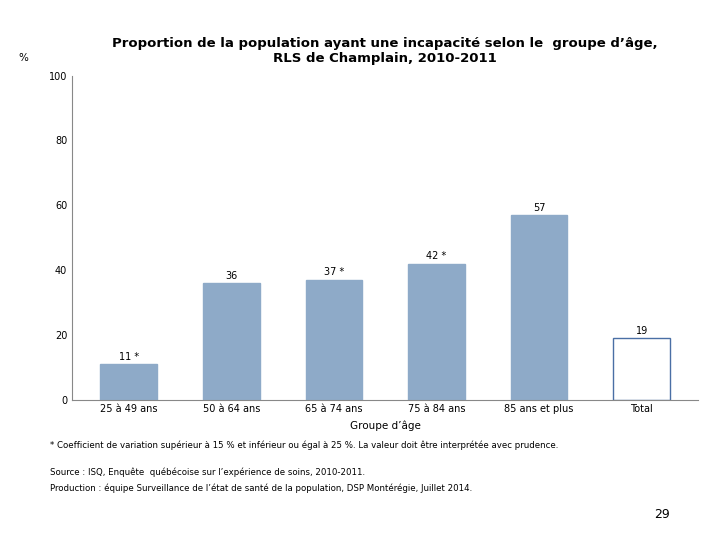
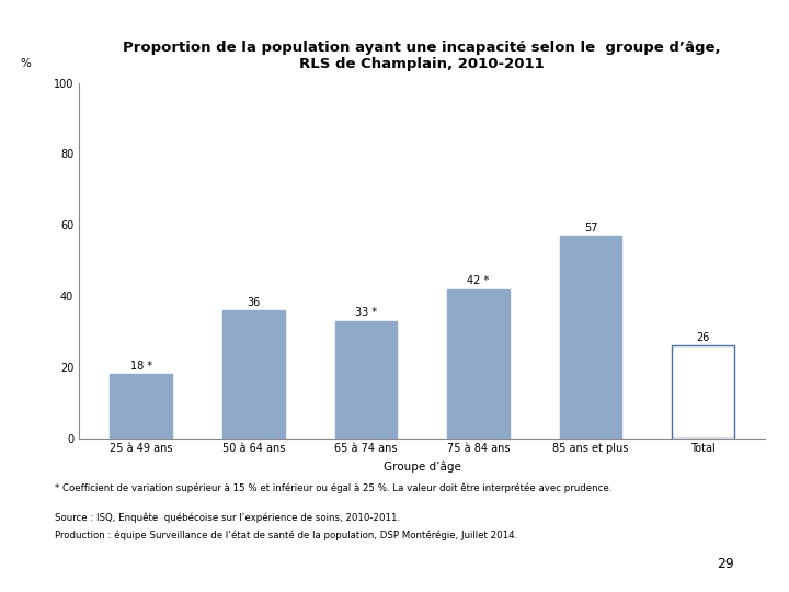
25 à 49 ans: 11 -> 18
65 à 74 ans: 37 -> 33
Total: 19 -> 26
